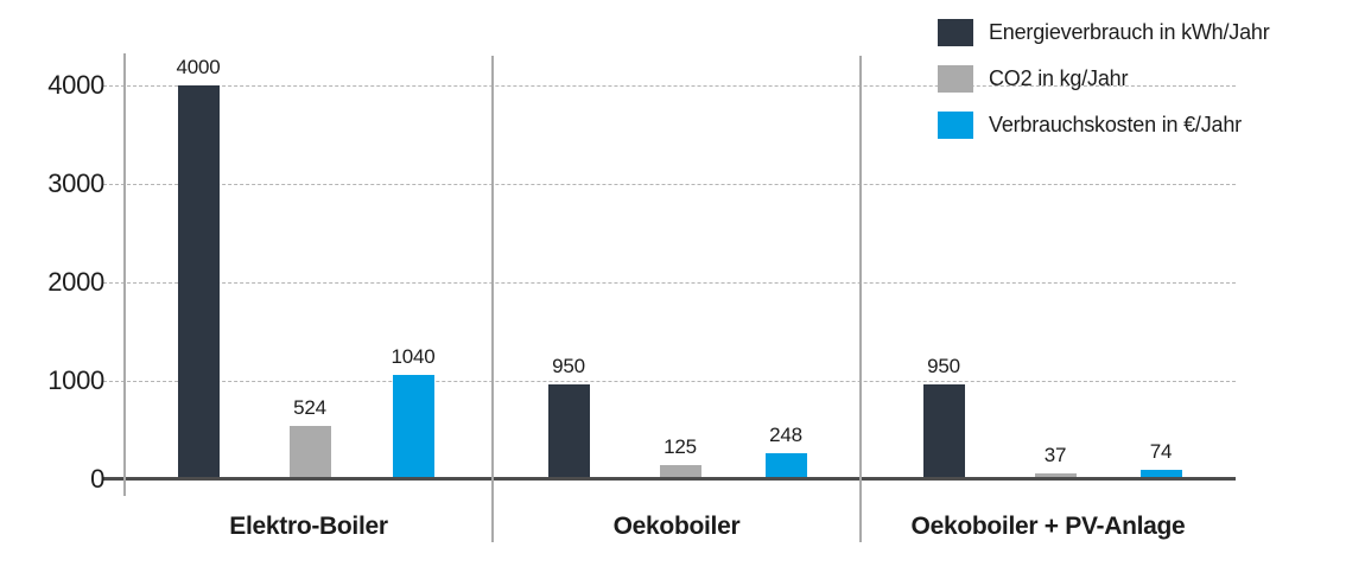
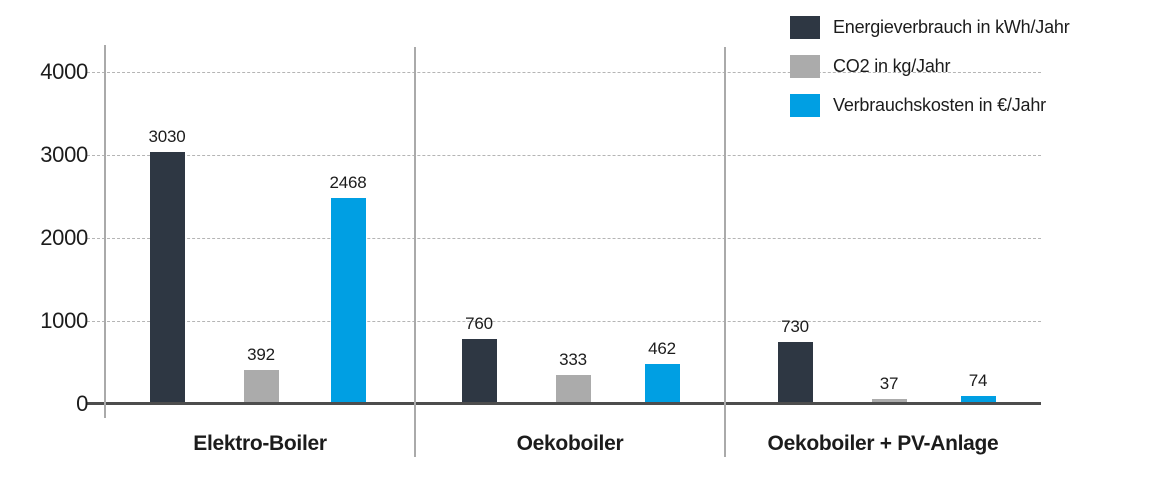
Energieverbrauch in kWh/Jahr/Elektro-Boiler: 4000 -> 3030
CO2 in kg/Jahr/Elektro-Boiler: 524 -> 392
Verbrauchskosten in €/Jahr/Elektro-Boiler: 1040 -> 2468
Energieverbrauch in kWh/Jahr/Oekoboiler: 950 -> 760
CO2 in kg/Jahr/Oekoboiler: 125 -> 333
Verbrauchskosten in €/Jahr/Oekoboiler: 248 -> 462
Energieverbrauch in kWh/Jahr/Oekoboiler + PV-Anlage: 950 -> 730
